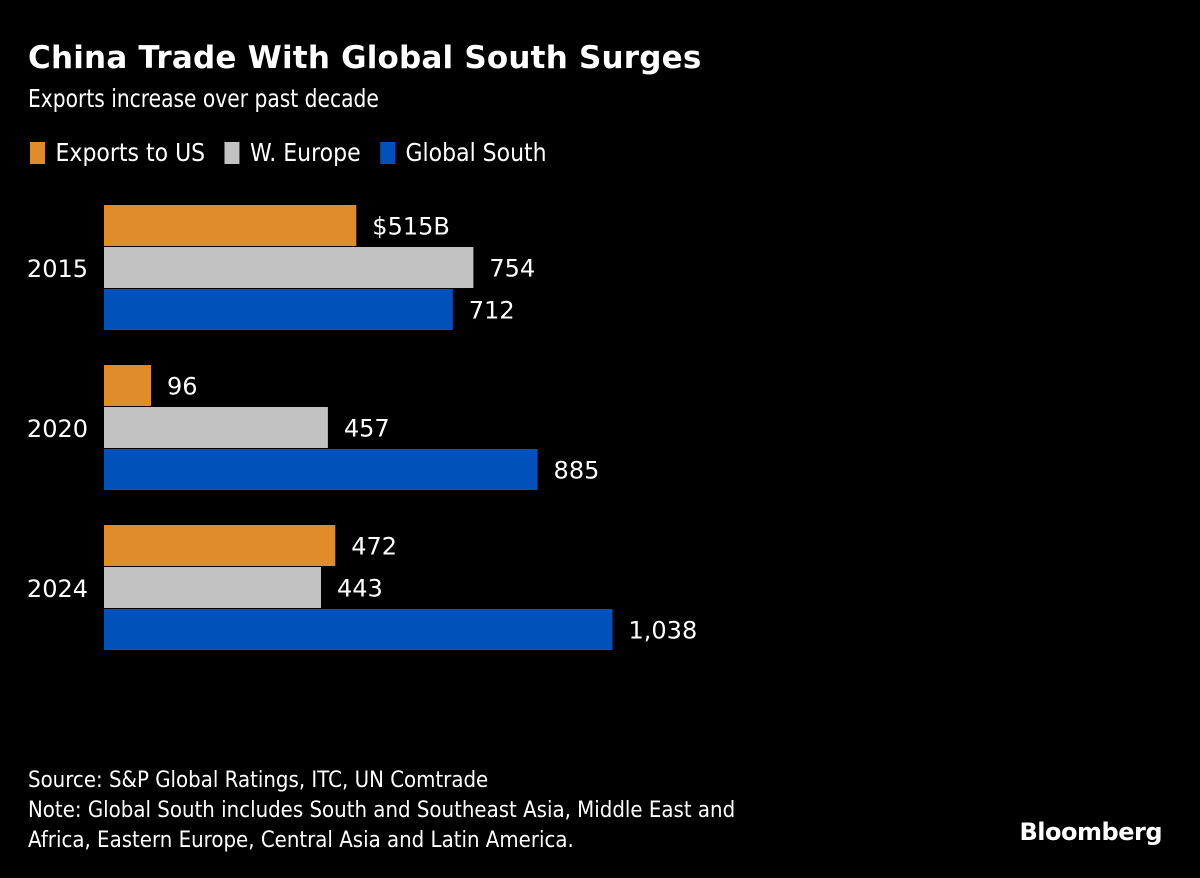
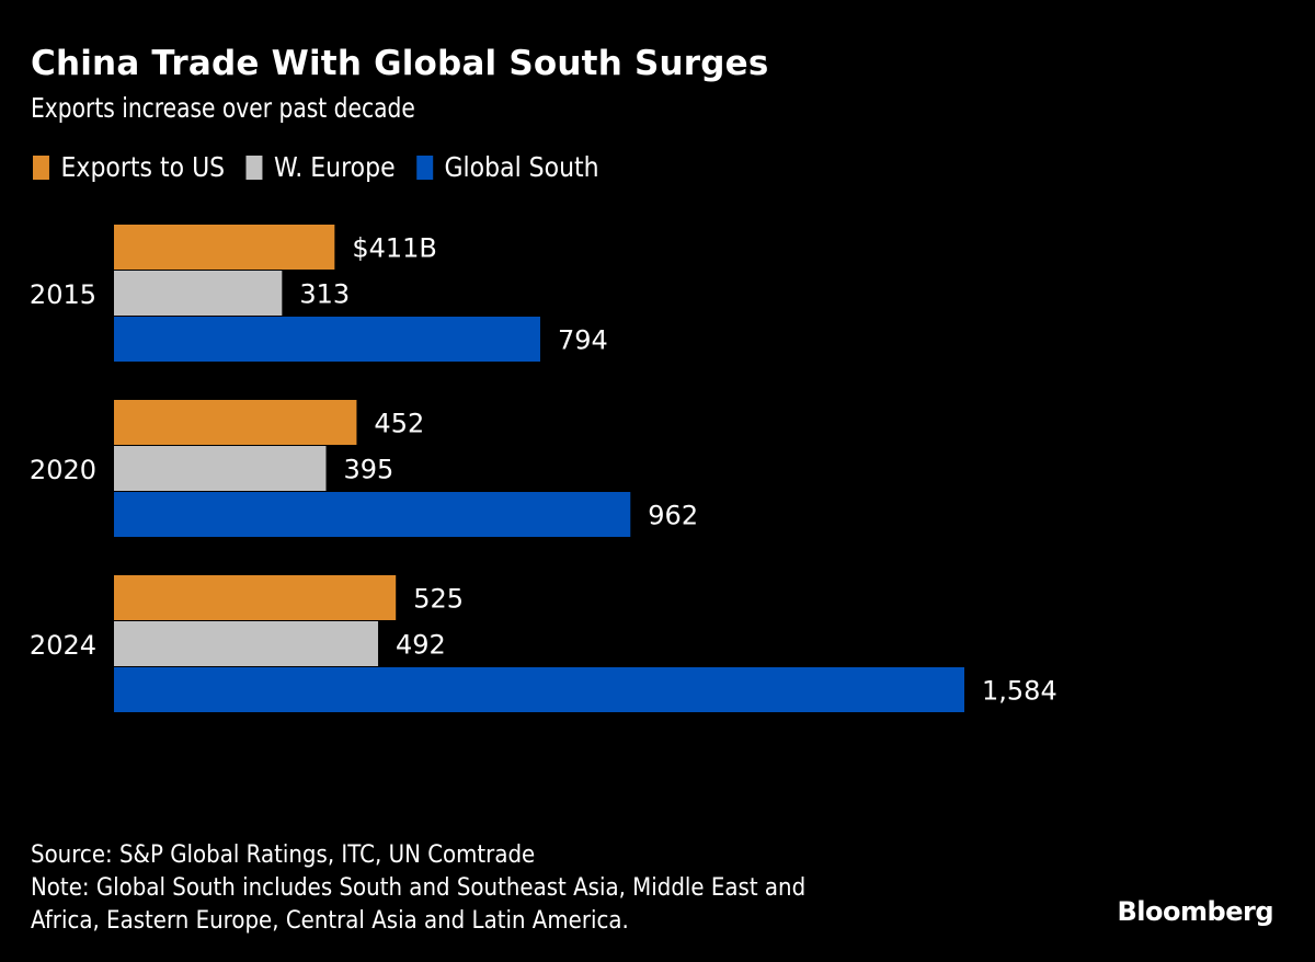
Exports to US/2015: $515B -> $411B
W. Europe/2015: 754 -> 313
Global South/2015: 712 -> 794
Exports to US/2020: 96 -> 452
W. Europe/2020: 457 -> 395
Global South/2020: 885 -> 962
Exports to US/2024: 472 -> 525
W. Europe/2024: 443 -> 492
Global South/2024: 1,038 -> 1,584
